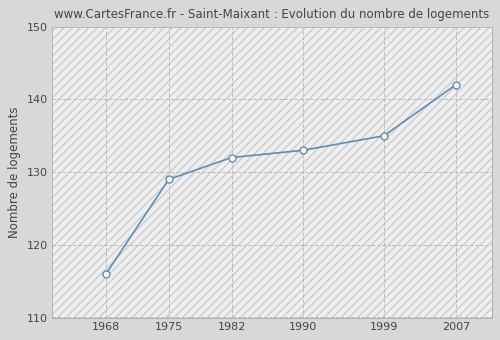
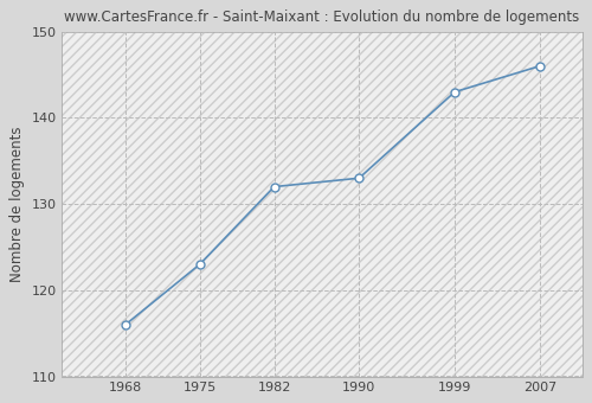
1975: 129 -> 123
1999: 135 -> 143
2007: 142 -> 146
